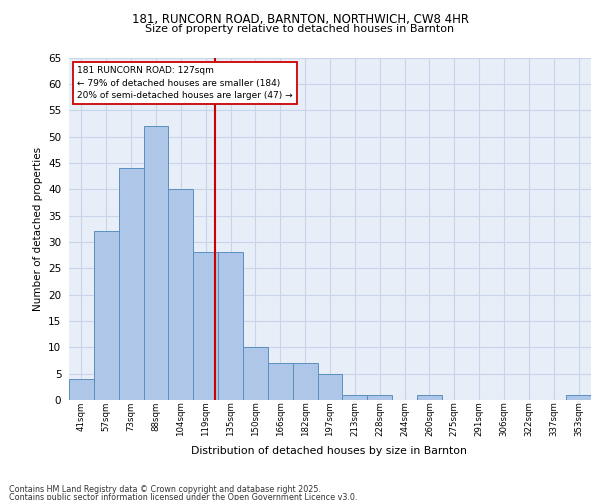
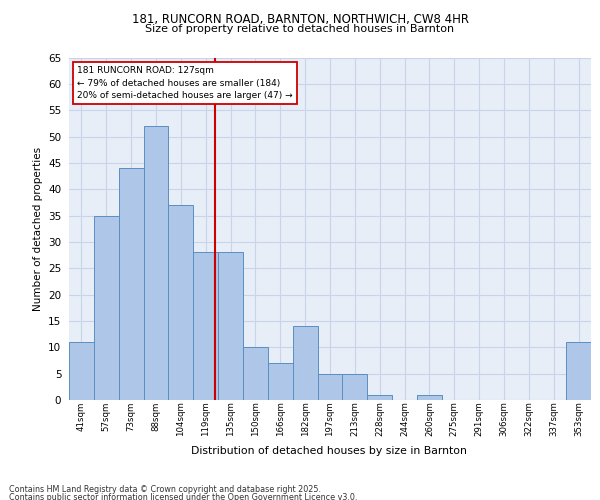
41sqm: 4 -> 11
57sqm: 32 -> 35
104sqm: 40 -> 37
182sqm: 7 -> 14
213sqm: 1 -> 5
353sqm: 1 -> 11
